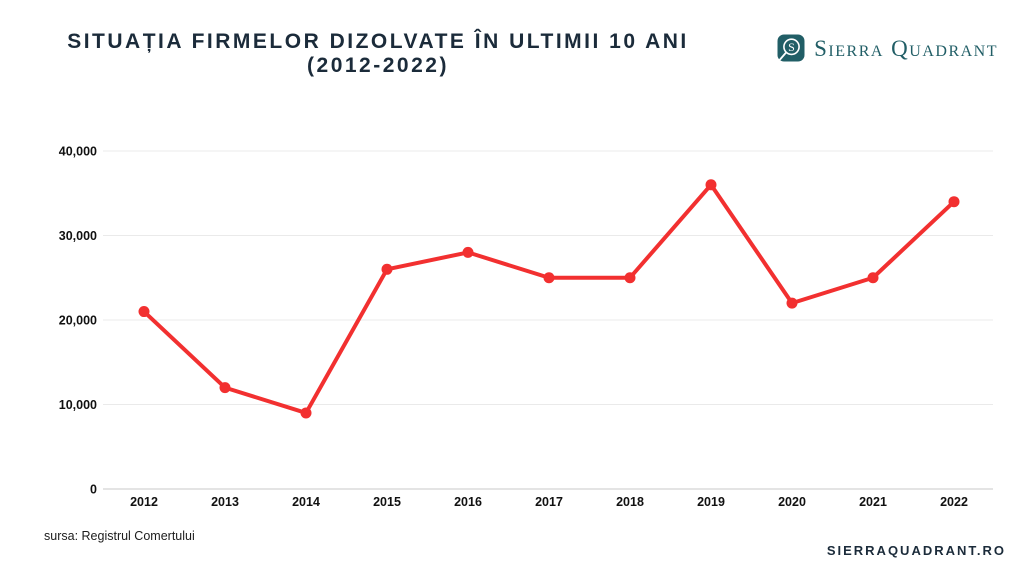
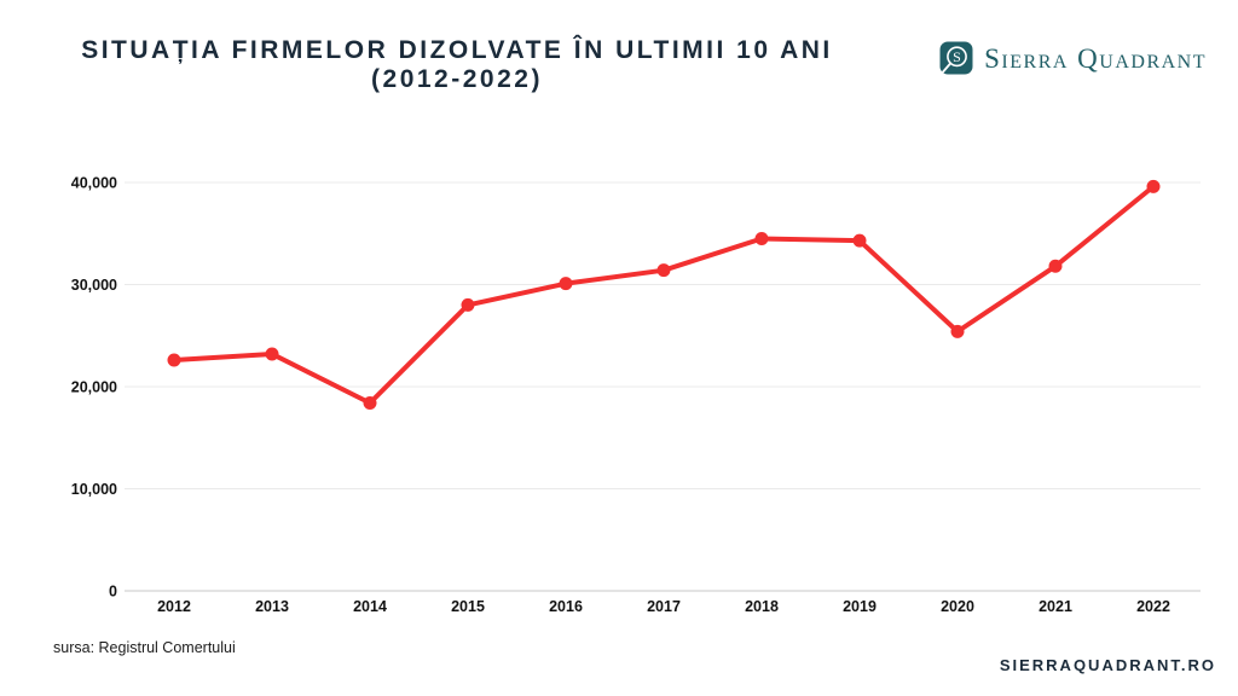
2012: 21000 -> 23000
2013: 12000 -> 23000
2014: 9000 -> 18000
2015: 26000 -> 28000
2016: 28000 -> 30000
2017: 25000 -> 31000
2018: 25000 -> 34000
2019: 36000 -> 34000
2020: 22000 -> 25000
2021: 25000 -> 32000
2022: 34000 -> 40000
